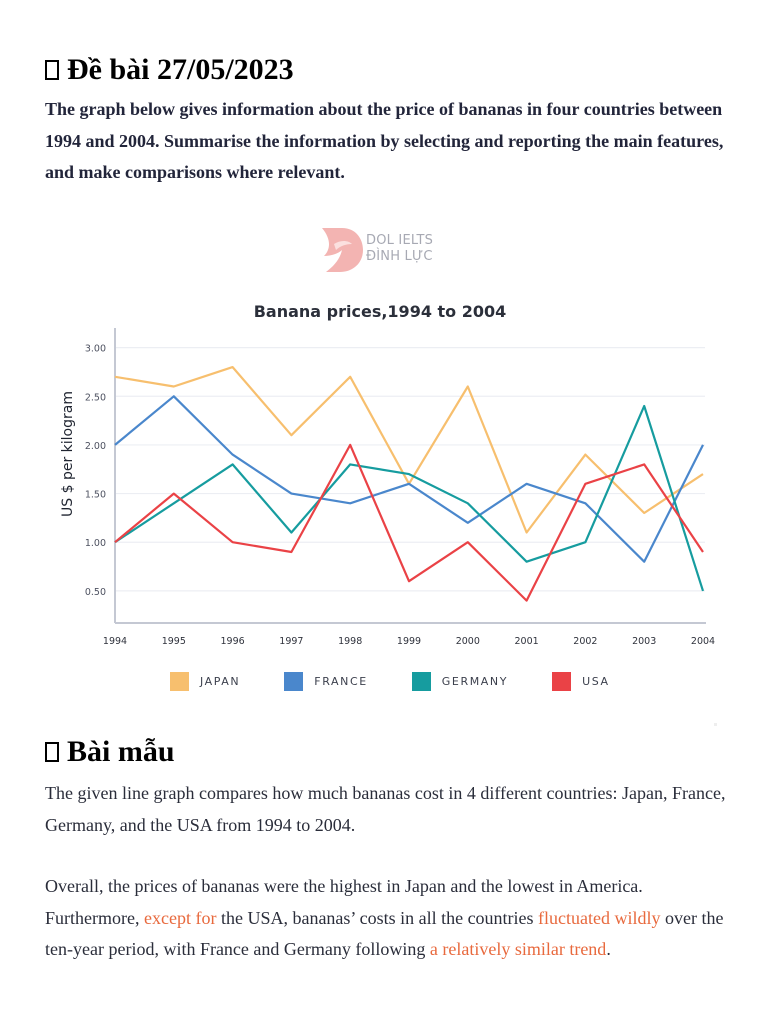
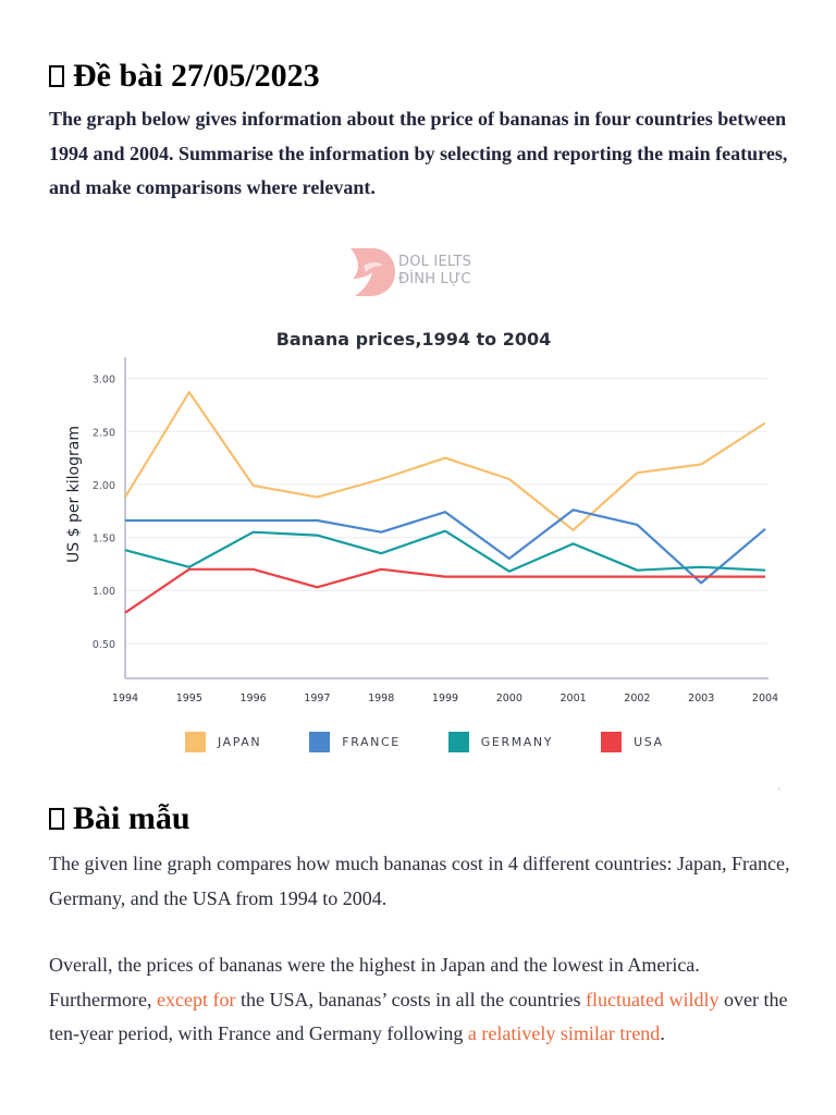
JAPAN/1994: 2.7 -> 1.9
FRANCE/1994: 2.0 -> 1.7
GERMANY/1994: 1.0 -> 1.4
USA/1994: 1.0 -> 0.8
JAPAN/1995: 2.6 -> 2.9
FRANCE/1995: 2.5 -> 1.7
GERMANY/1995: 1.4 -> 1.2
USA/1995: 1.5 -> 1.2
JAPAN/1996: 2.8 -> 2.0
FRANCE/1996: 1.9 -> 1.7
GERMANY/1996: 1.8 -> 1.6
USA/1996: 1.0 -> 1.2
JAPAN/1997: 2.1 -> 1.9
FRANCE/1997: 1.5 -> 1.7
GERMANY/1997: 1.1 -> 1.5
USA/1997: 0.9 -> 1.0
JAPAN/1998: 2.7 -> 2.0
FRANCE/1998: 1.4 -> 1.6
GERMANY/1998: 1.8 -> 1.4
USA/1998: 2.0 -> 1.2
JAPAN/1999: 1.6 -> 2.2
FRANCE/1999: 1.6 -> 1.7
GERMANY/1999: 1.7 -> 1.6
USA/1999: 0.6 -> 1.1
JAPAN/2000: 2.6 -> 2.0
FRANCE/2000: 1.2 -> 1.3
GERMANY/2000: 1.4 -> 1.2
USA/2000: 1.0 -> 1.1
JAPAN/2001: 1.1 -> 1.6
FRANCE/2001: 1.6 -> 1.8
GERMANY/2001: 0.8 -> 1.4
USA/2001: 0.4 -> 1.1
JAPAN/2002: 1.9 -> 2.1
FRANCE/2002: 1.4 -> 1.6
GERMANY/2002: 1.0 -> 1.2
USA/2002: 1.6 -> 1.1
JAPAN/2003: 1.3 -> 2.2
FRANCE/2003: 0.8 -> 1.1
GERMANY/2003: 2.4 -> 1.2
USA/2003: 1.8 -> 1.1
JAPAN/2004: 1.7 -> 2.6
FRANCE/2004: 2.0 -> 1.6
GERMANY/2004: 0.5 -> 1.2
USA/2004: 0.9 -> 1.1
